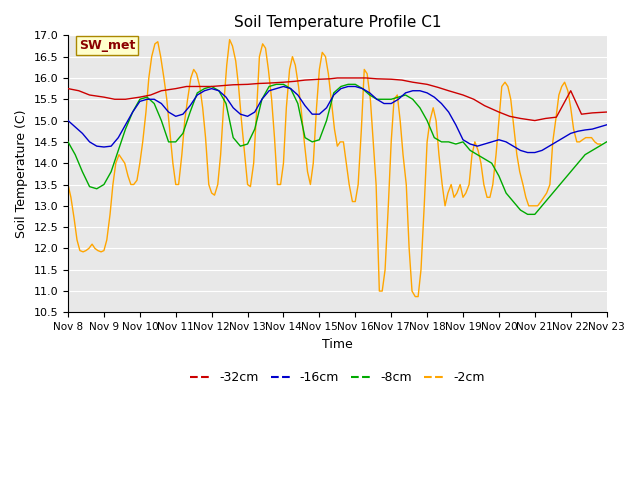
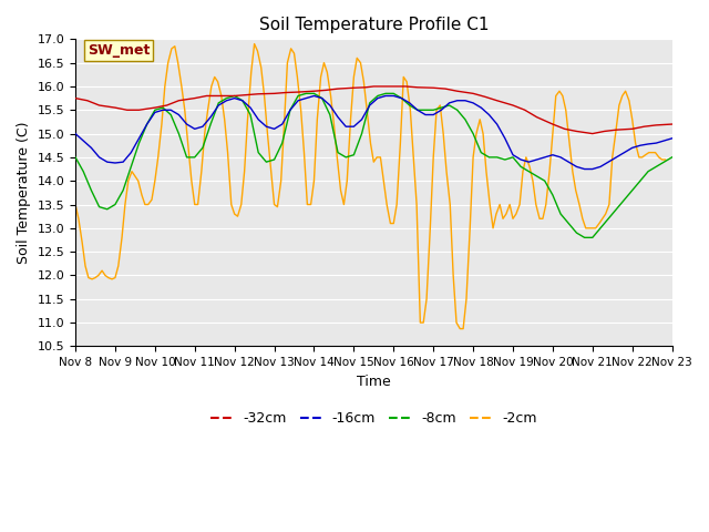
-32cm/Nov 22: 15.70 -> 15.10
